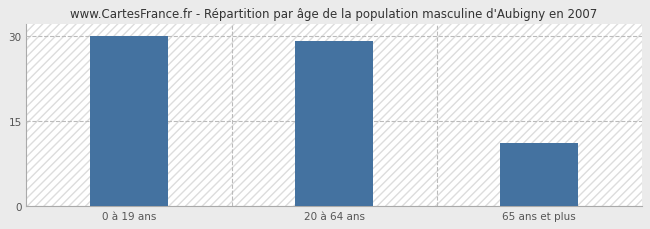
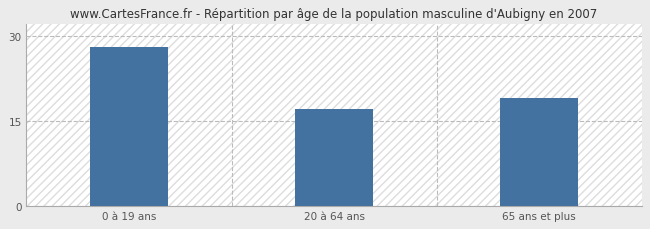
0 à 19 ans: 30 -> 28
20 à 64 ans: 29 -> 17
65 ans et plus: 11 -> 19
